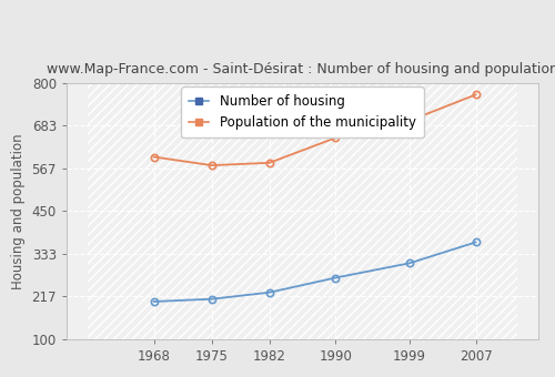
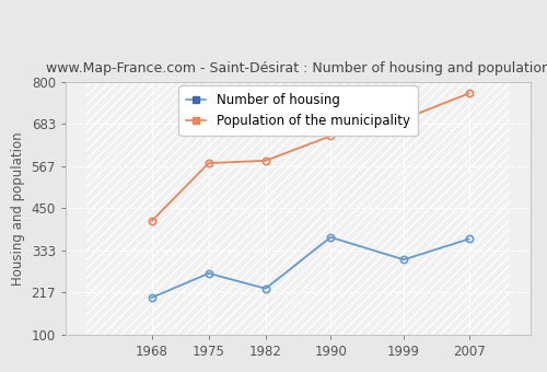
Population of the municipality/1968: 598 -> 415
Number of housing/1975: 210 -> 270
Number of housing/1990: 268 -> 370
